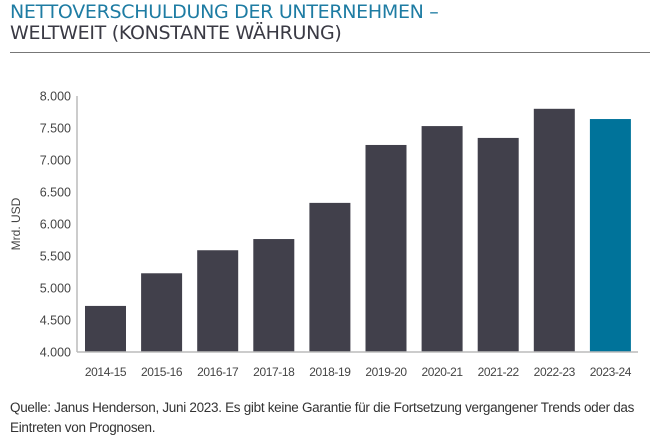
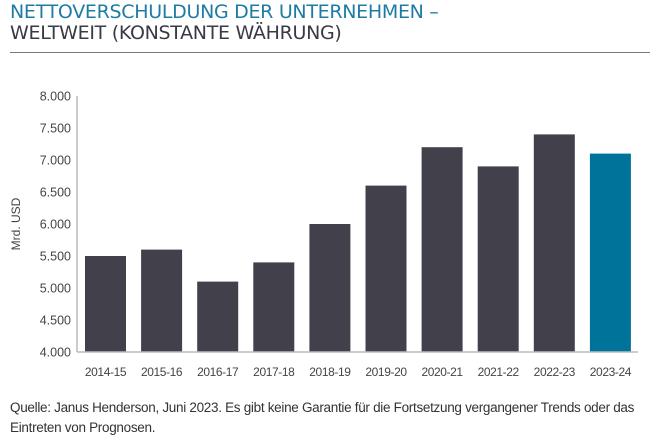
2014-15: 4700 -> 5500
2015-16: 5200 -> 5600
2016-17: 5600 -> 5100
2017-18: 5800 -> 5400
2018-19: 6300 -> 6000
2019-20: 7200 -> 6600
2020-21: 7500 -> 7200
2021-22: 7300 -> 6900
2022-23: 7800 -> 7400
2023-24: 7600 -> 7100
